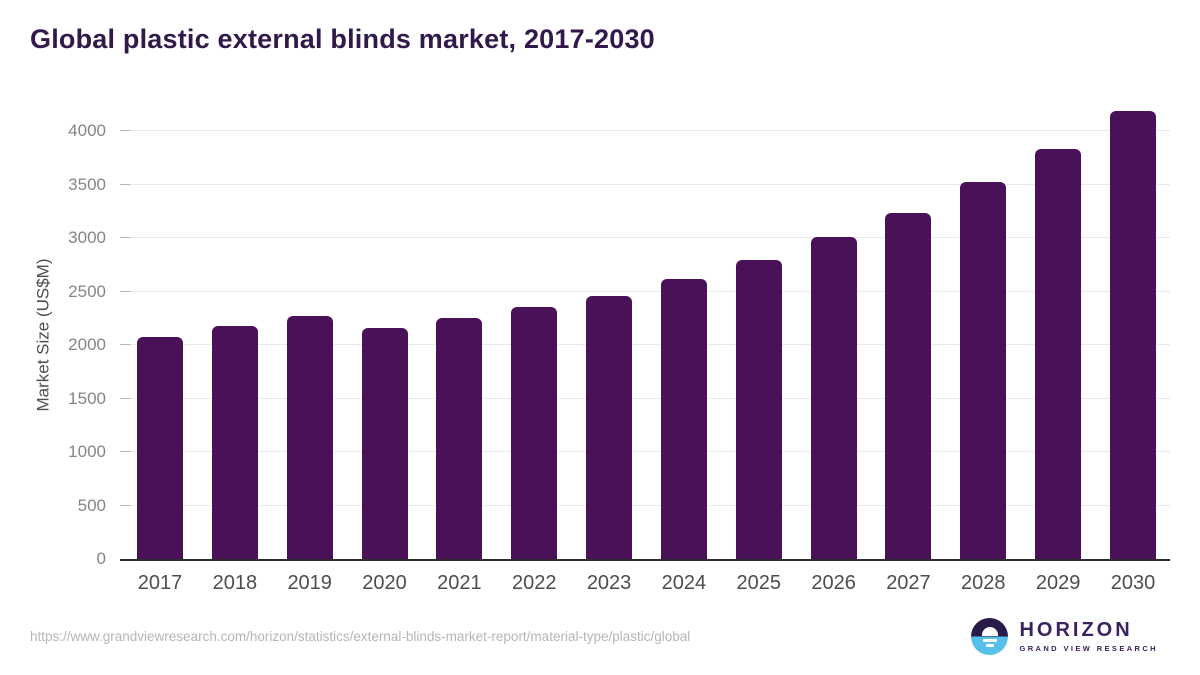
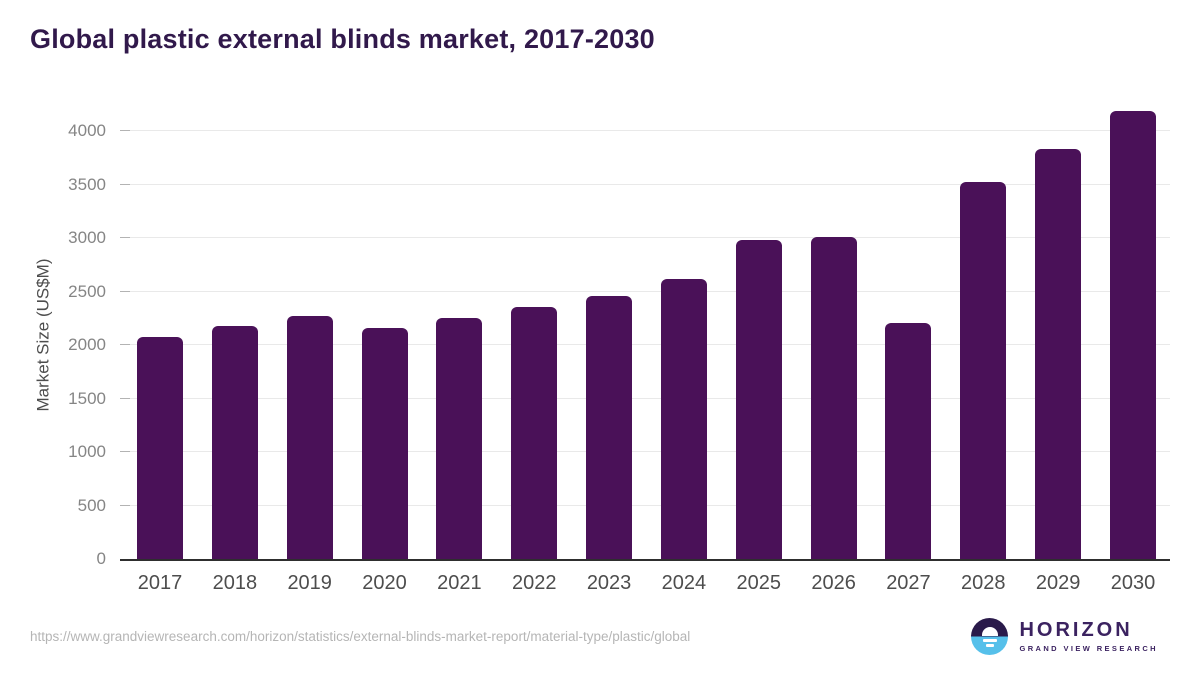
2025: 2800 -> 2980
2027: 3240 -> 2210
